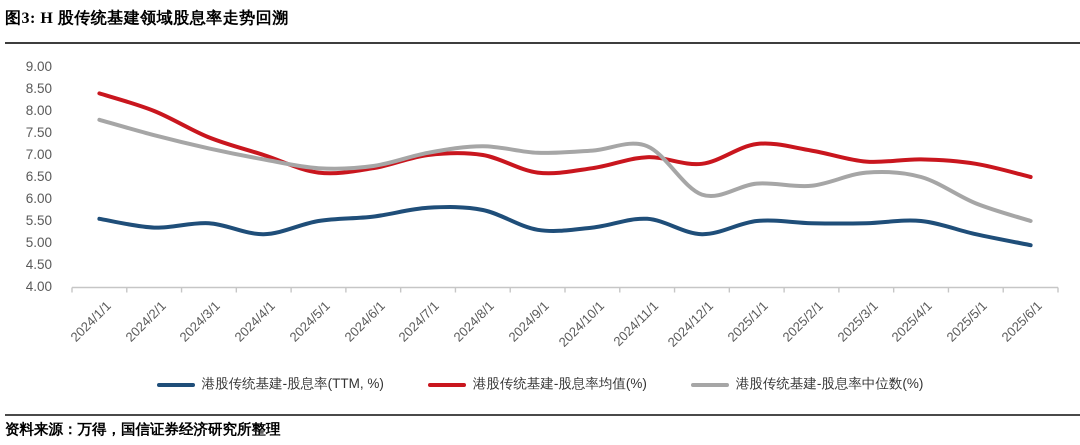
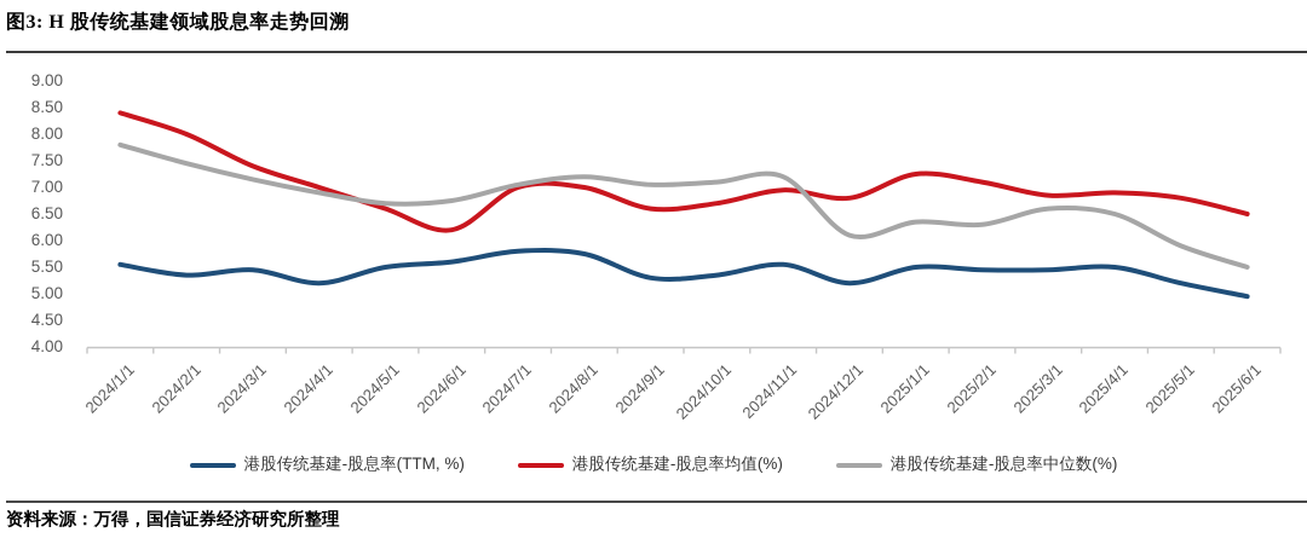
港股传统基建-股息率均值(%)/2024/6/1: 6.7 -> 6.2
